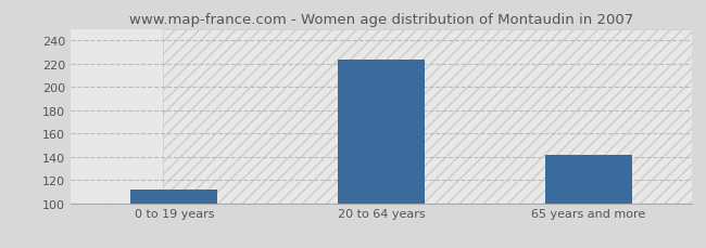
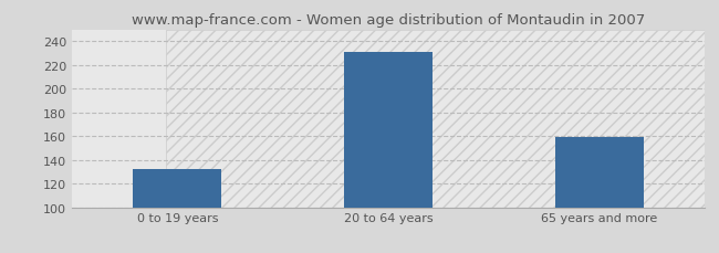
0 to 19 years: 112 -> 132
20 to 64 years: 224 -> 231
65 years and more: 142 -> 159
